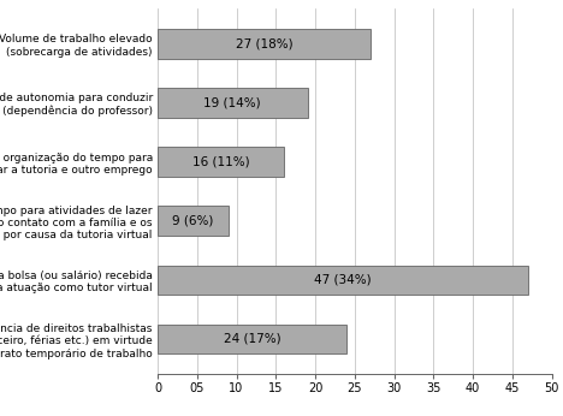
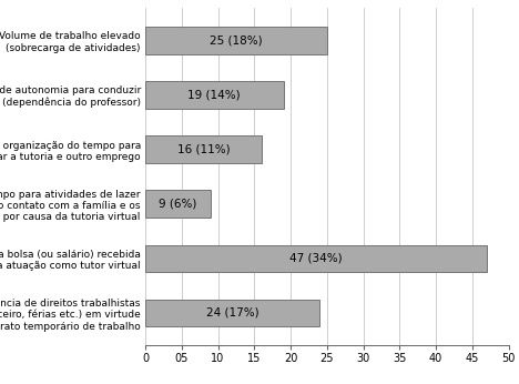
Volume de trabalho elevado (sobrecarga de atividades): 27 -> 25
